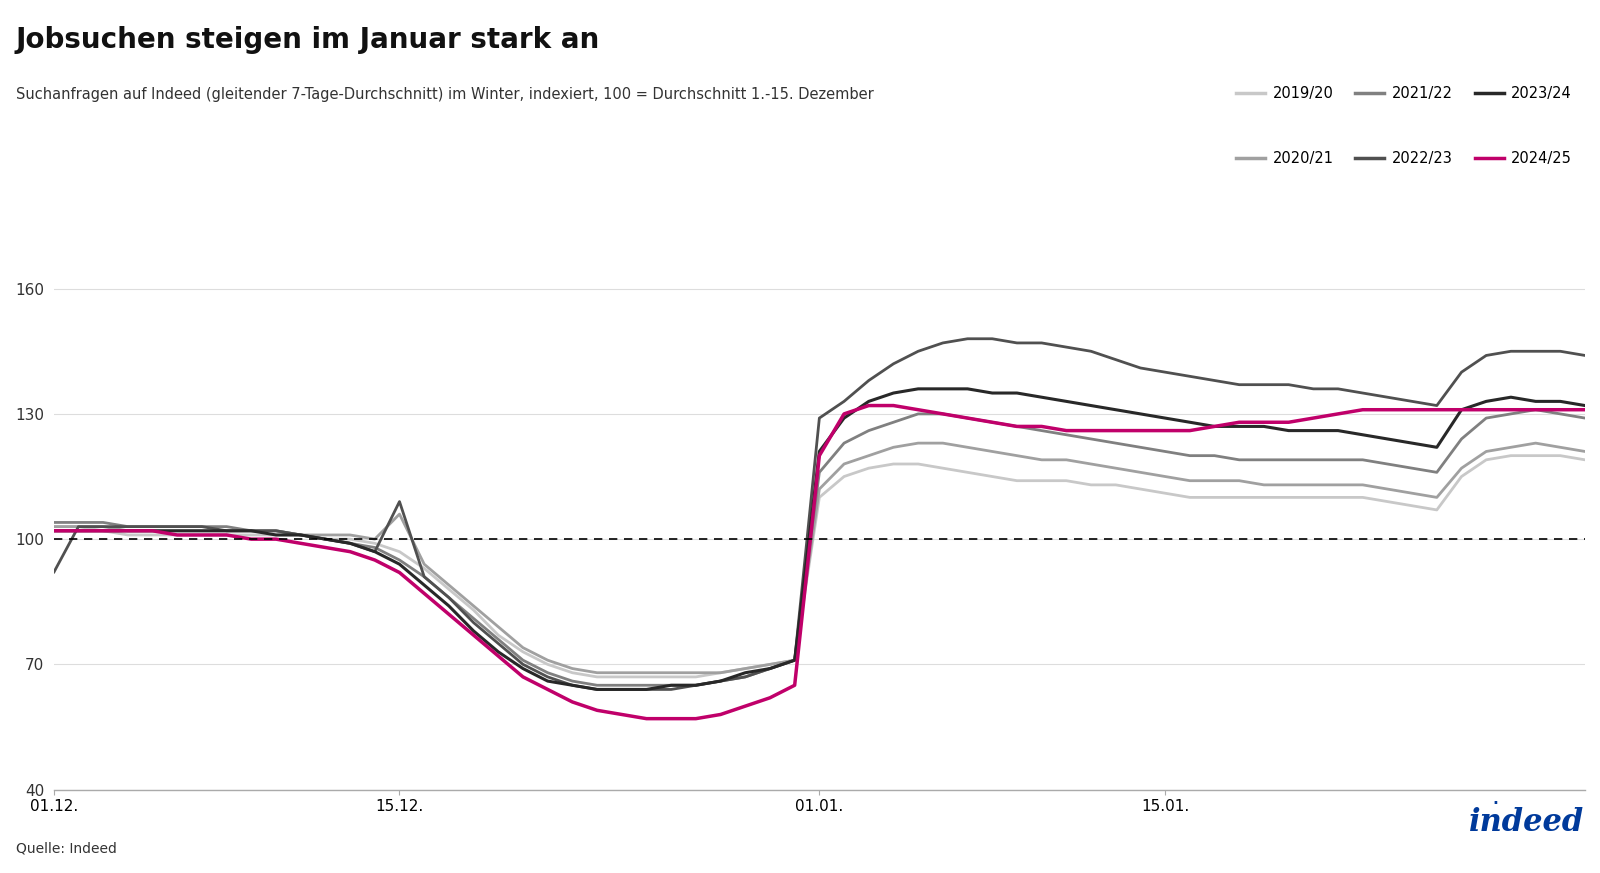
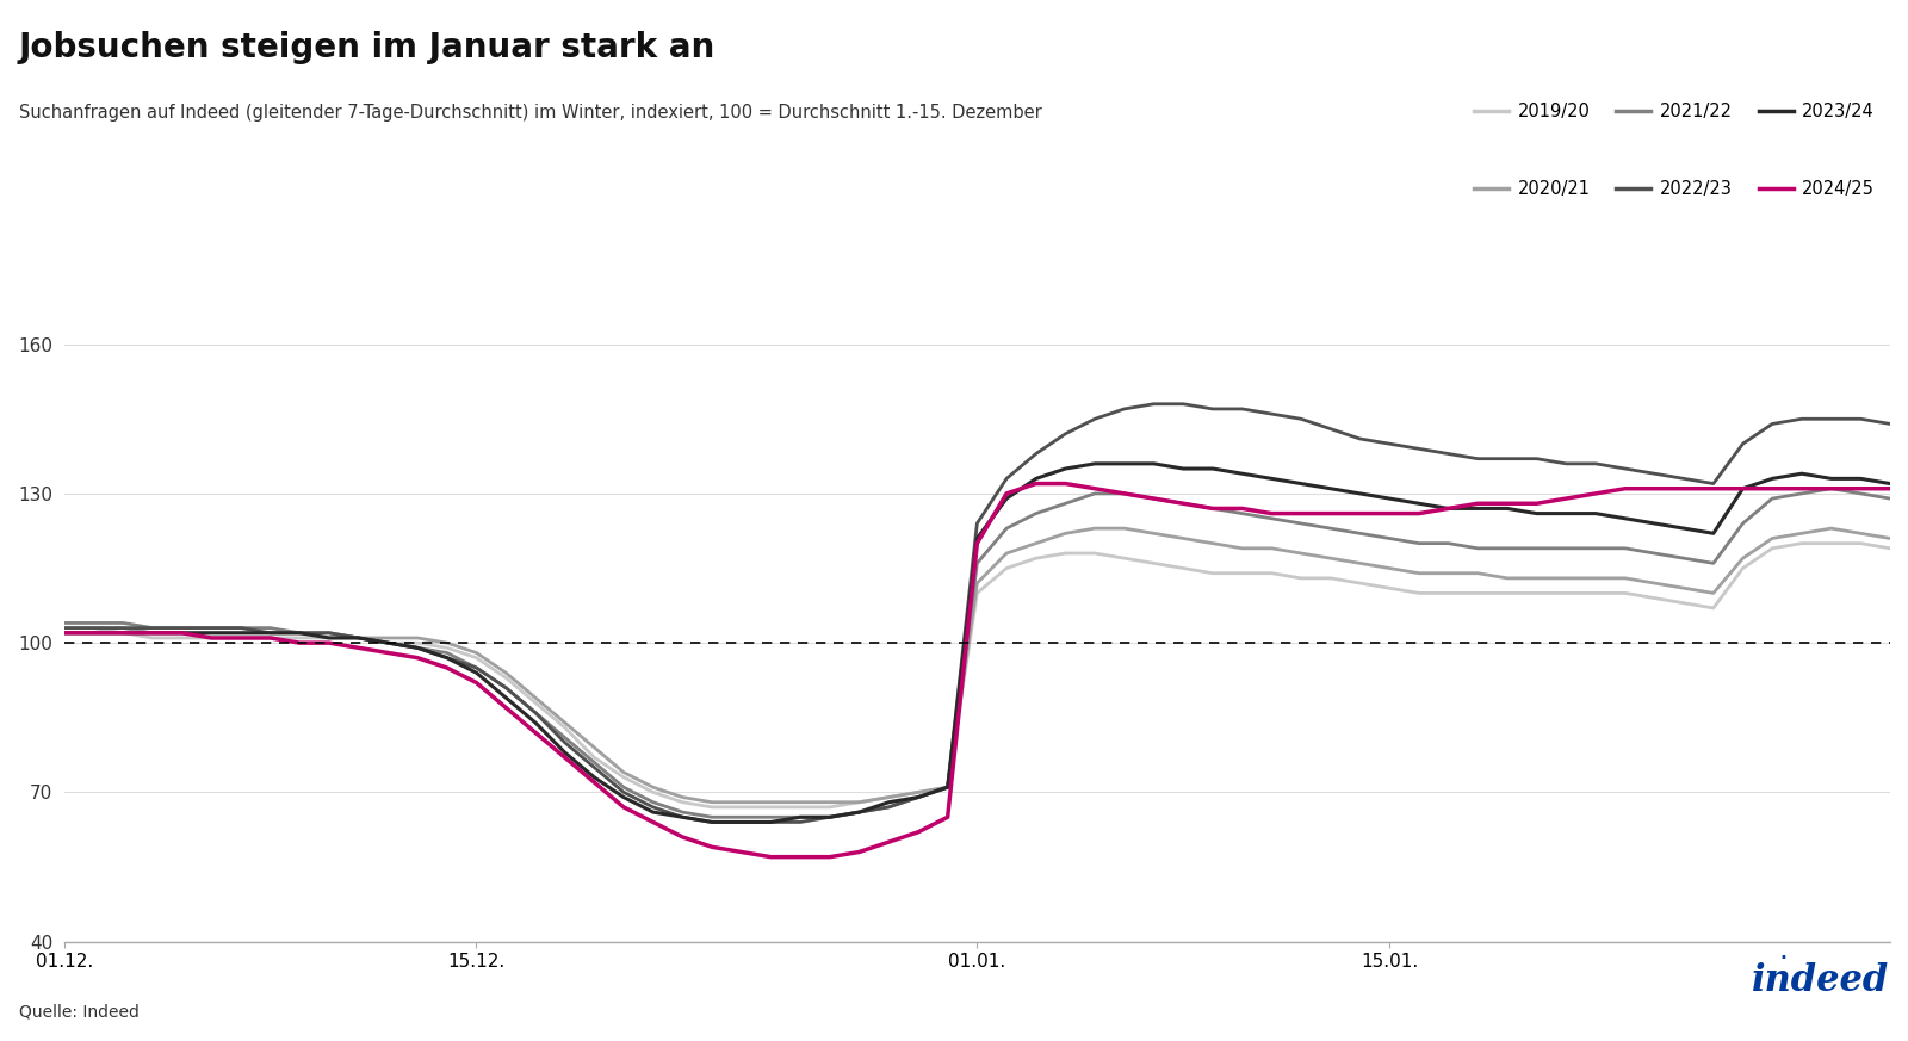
2022/23/01.12.: 92 -> 103
2020/21/15.12.: 106 -> 98
2022/23/15.12.: 109 -> 95
2022/23/01.01.: 129 -> 124
